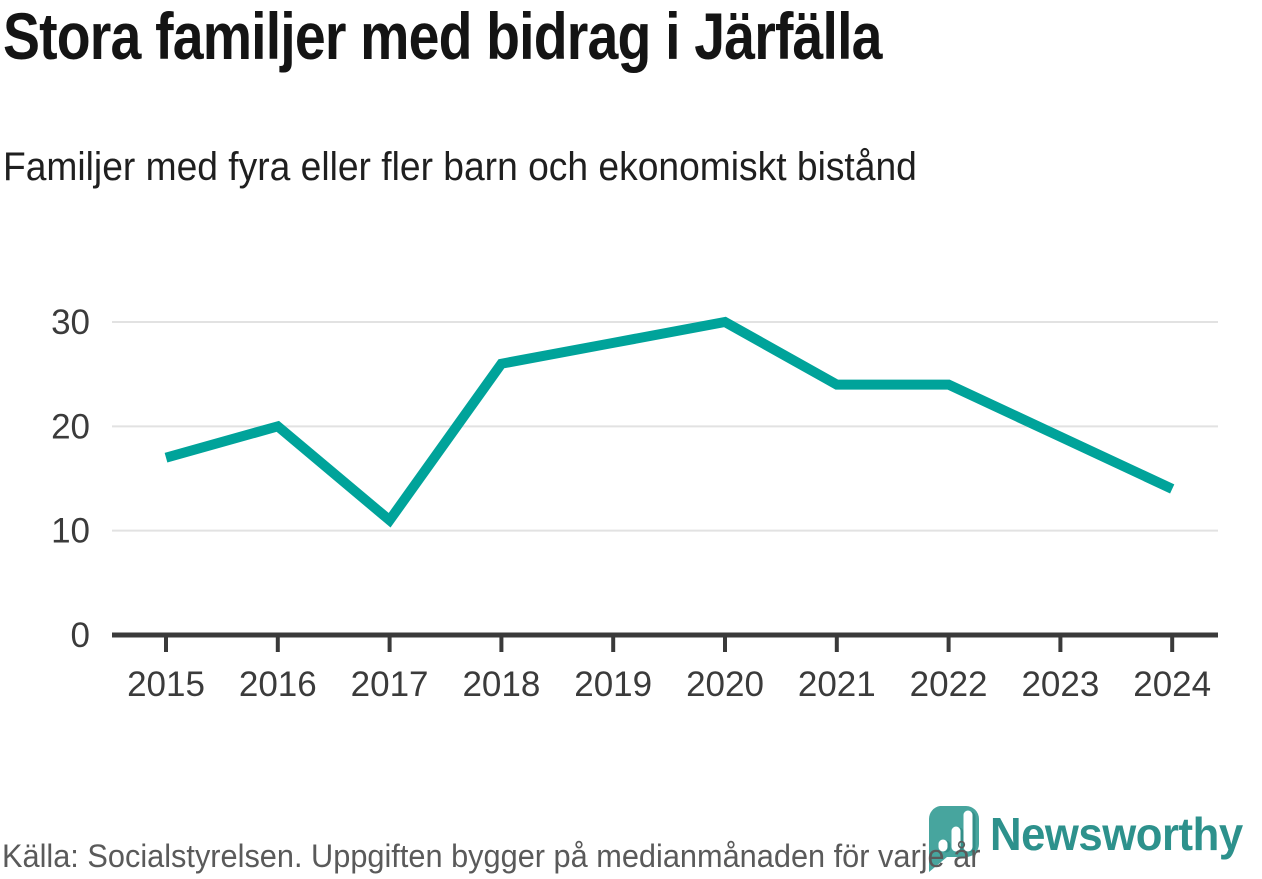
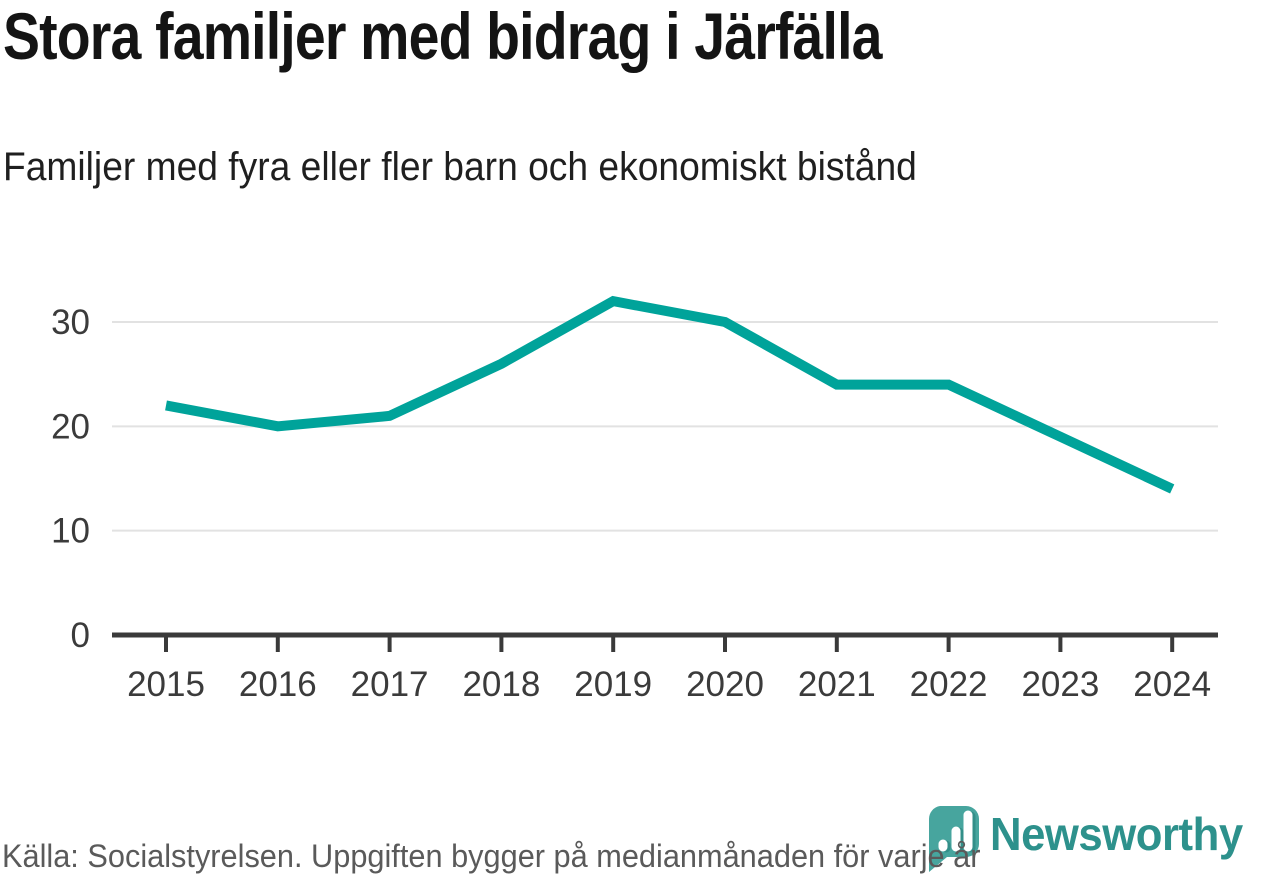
2015: 17 -> 22
2017: 11 -> 21
2019: 28 -> 32
